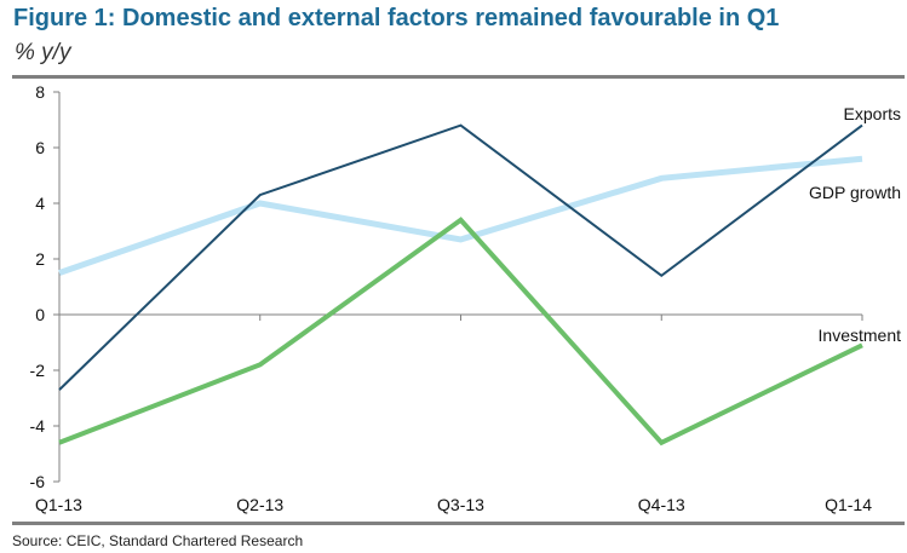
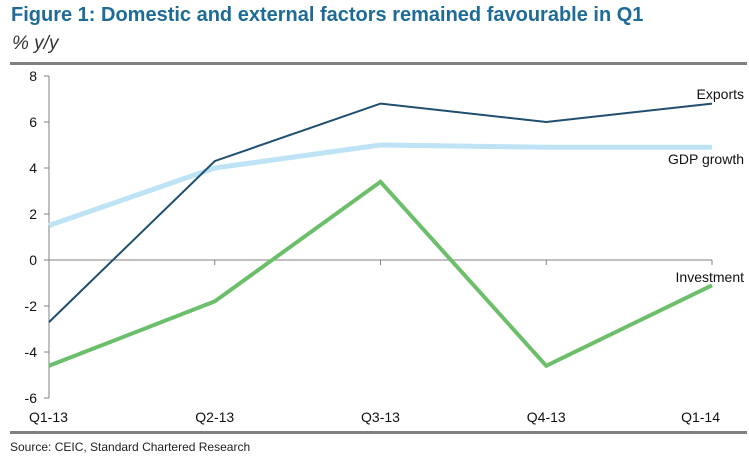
GDP growth/Q3-13: 2.7 -> 5.0
Exports/Q4-13: 1.4 -> 6.0
GDP growth/Q1-14: 5.6 -> 4.9
